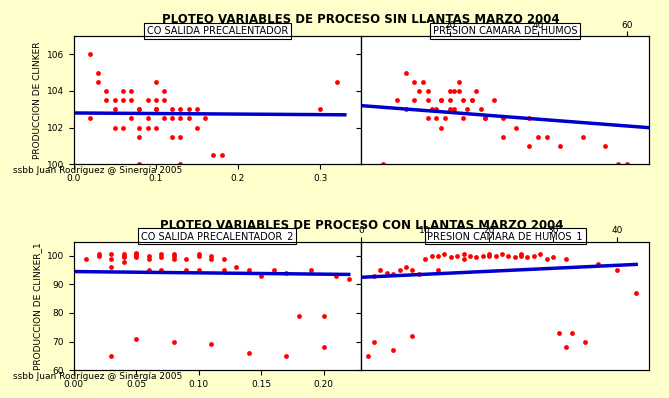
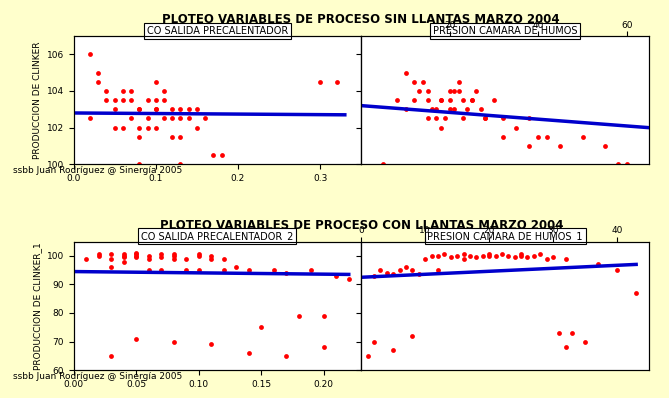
0.3: 103.0 -> 104.5
0.15: 93.0 -> 75.0
